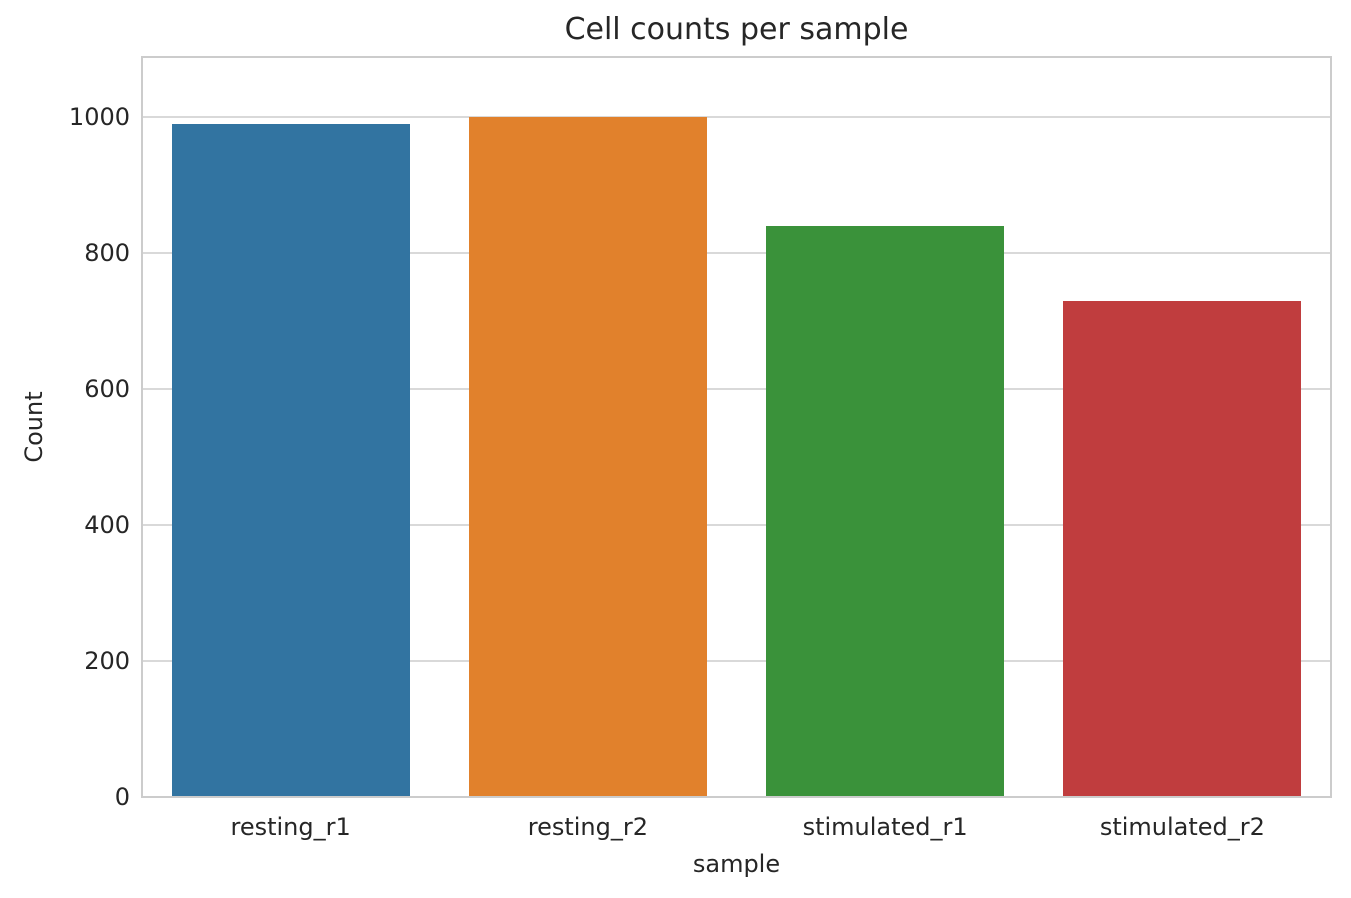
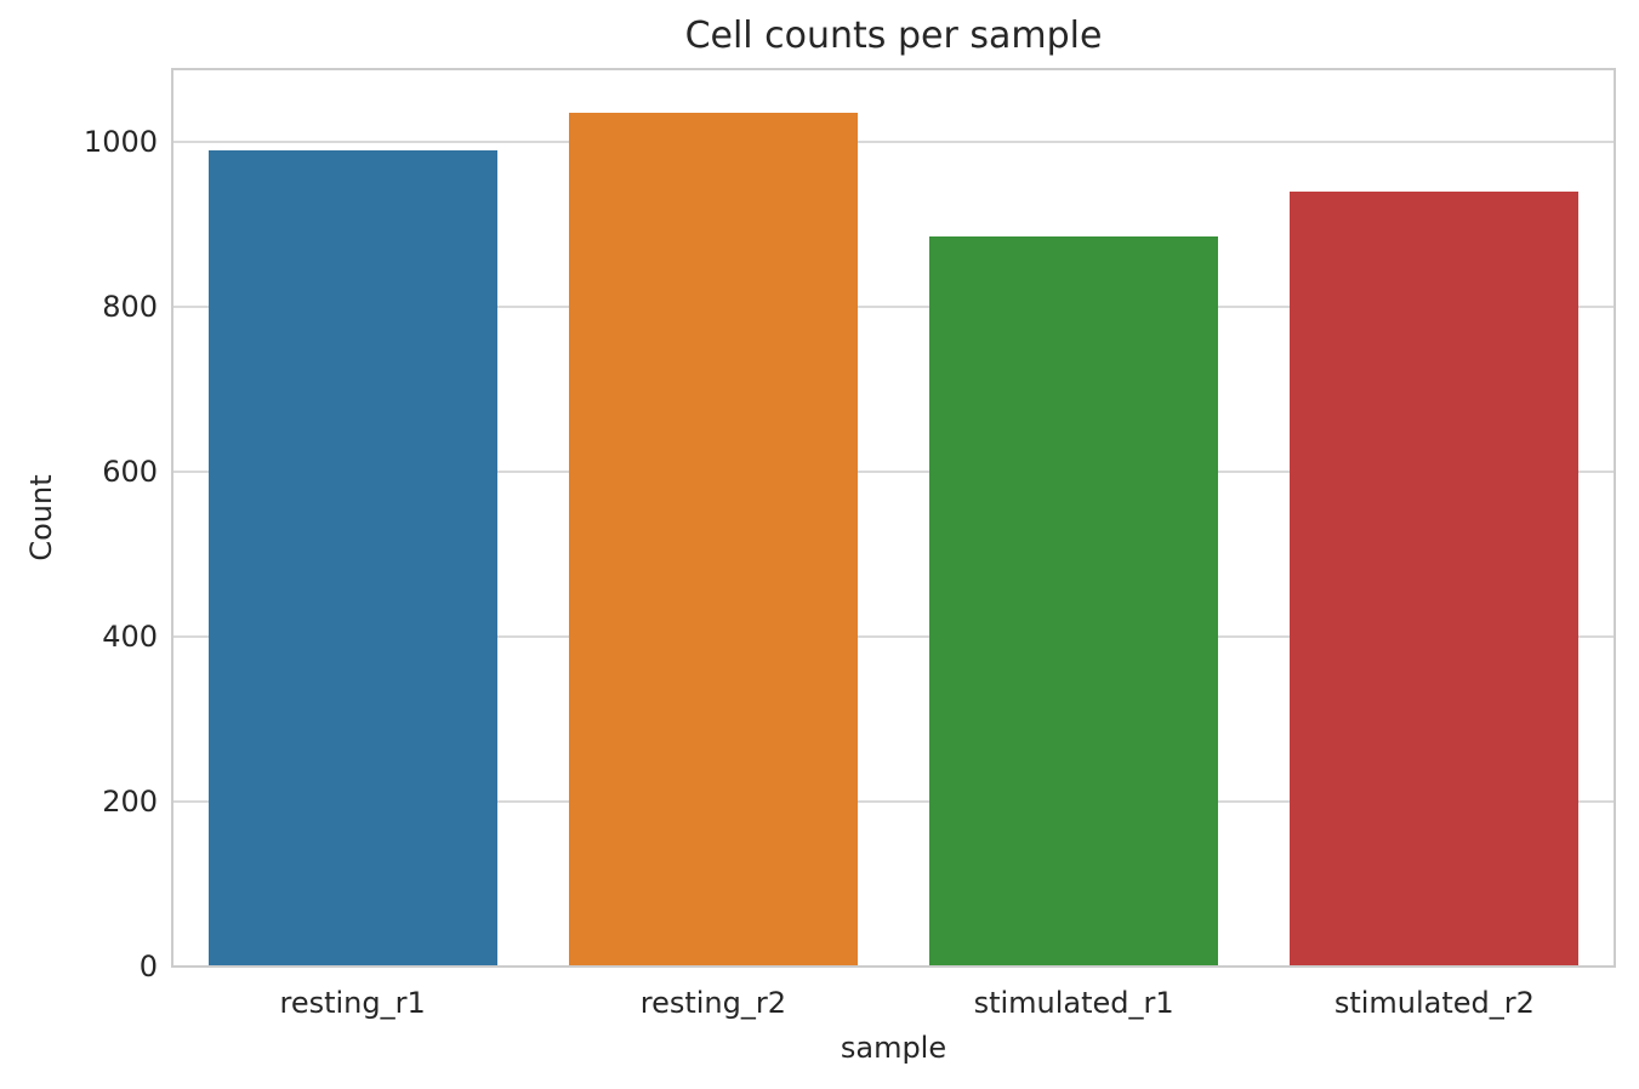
resting_r2: 1000 -> 1040
stimulated_r1: 840 -> 880
stimulated_r2: 730 -> 940
